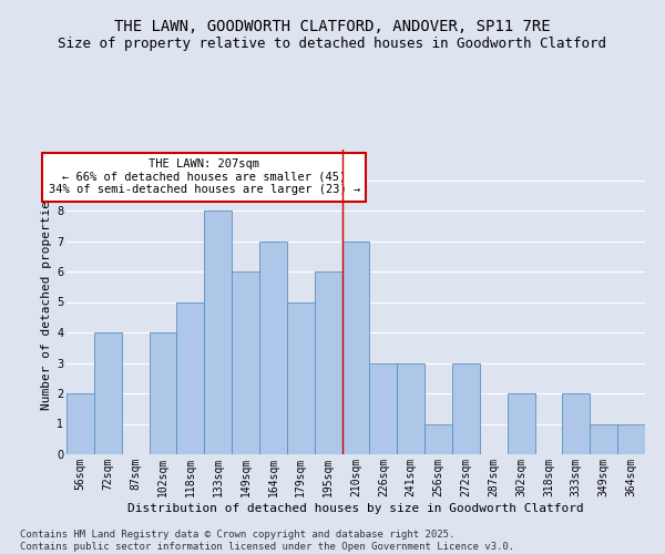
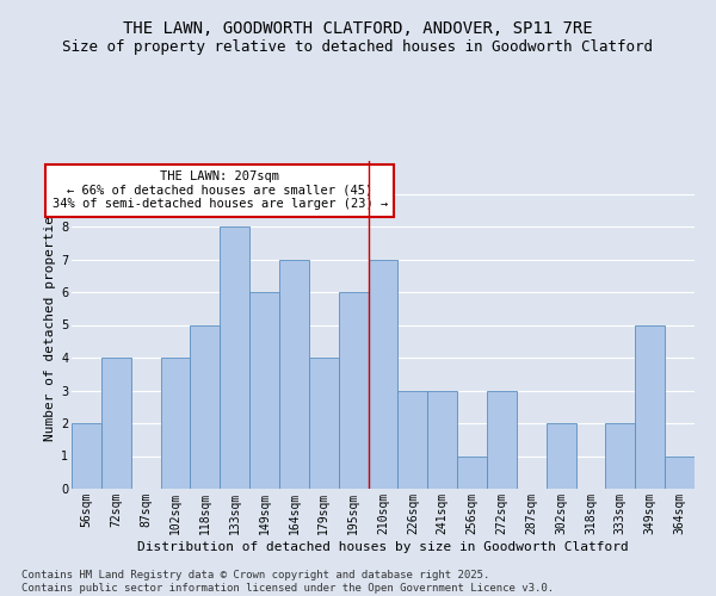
179sqm: 5 -> 4
349sqm: 1 -> 5
